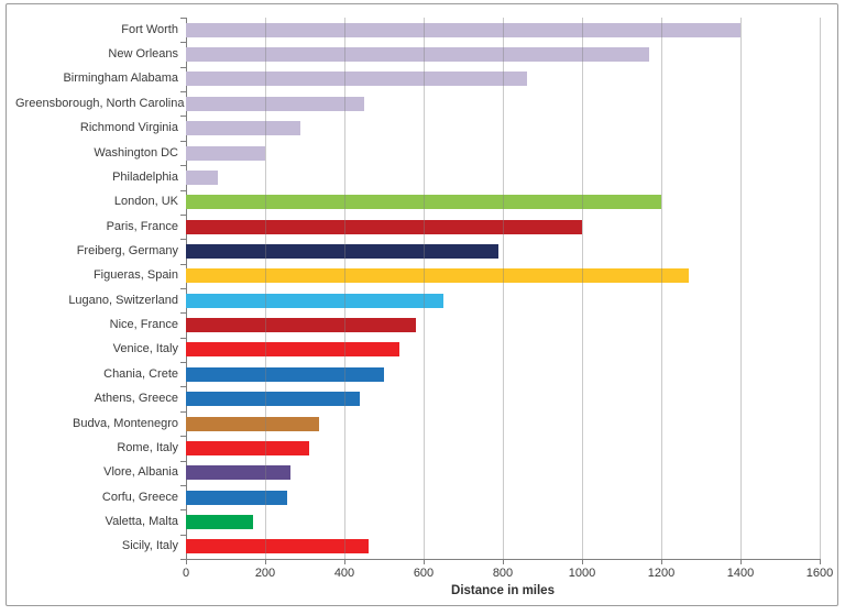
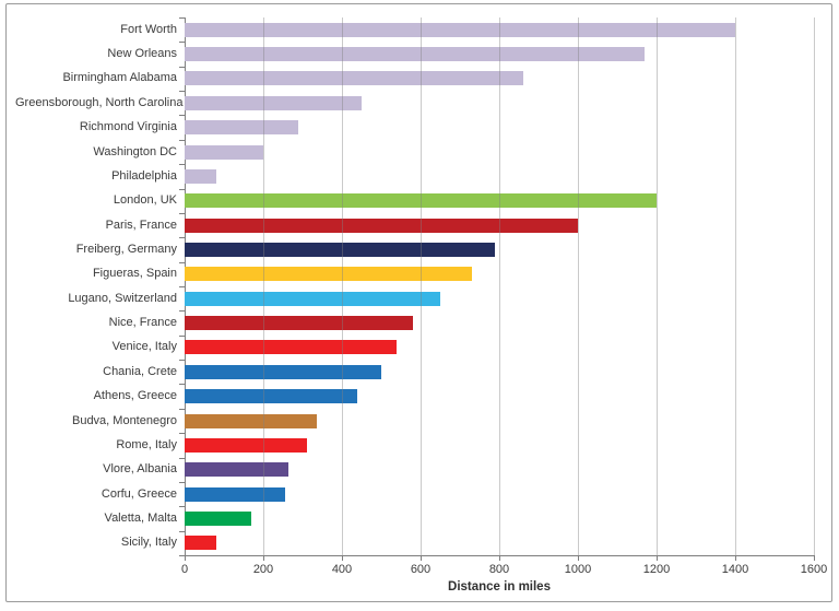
Figueras, Spain: 1270 -> 730
Sicily, Italy: 460 -> 80
